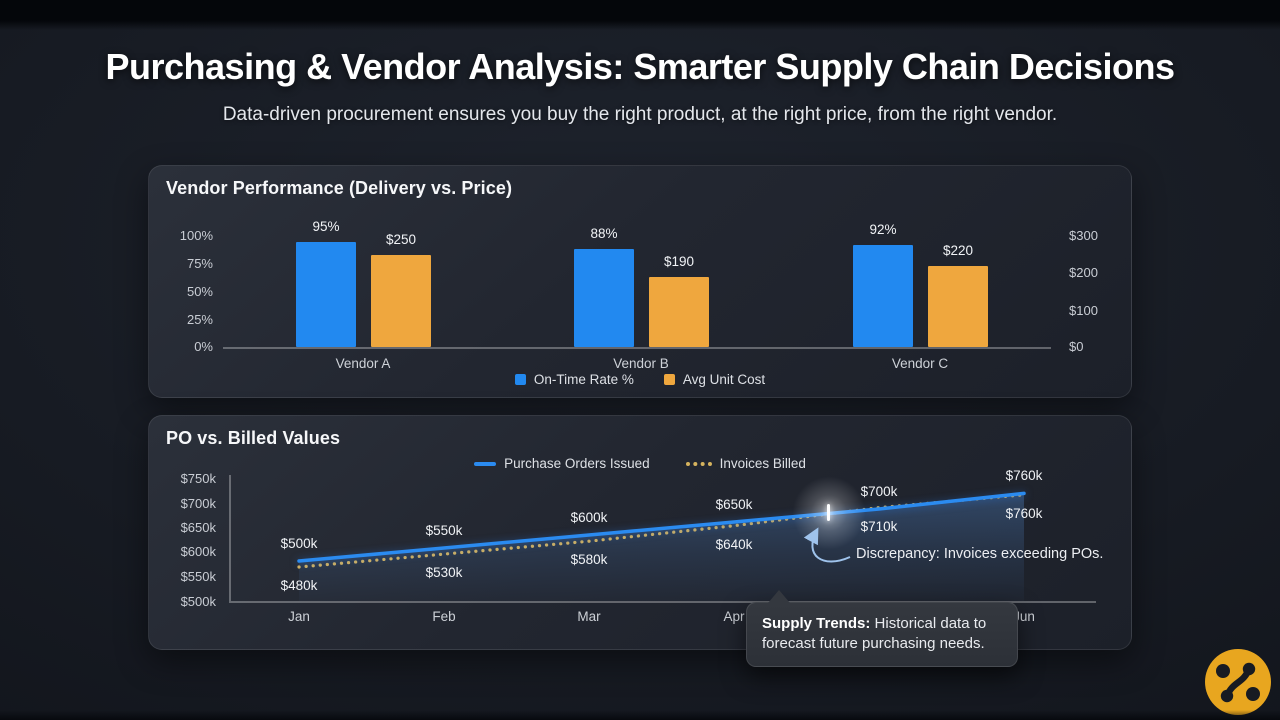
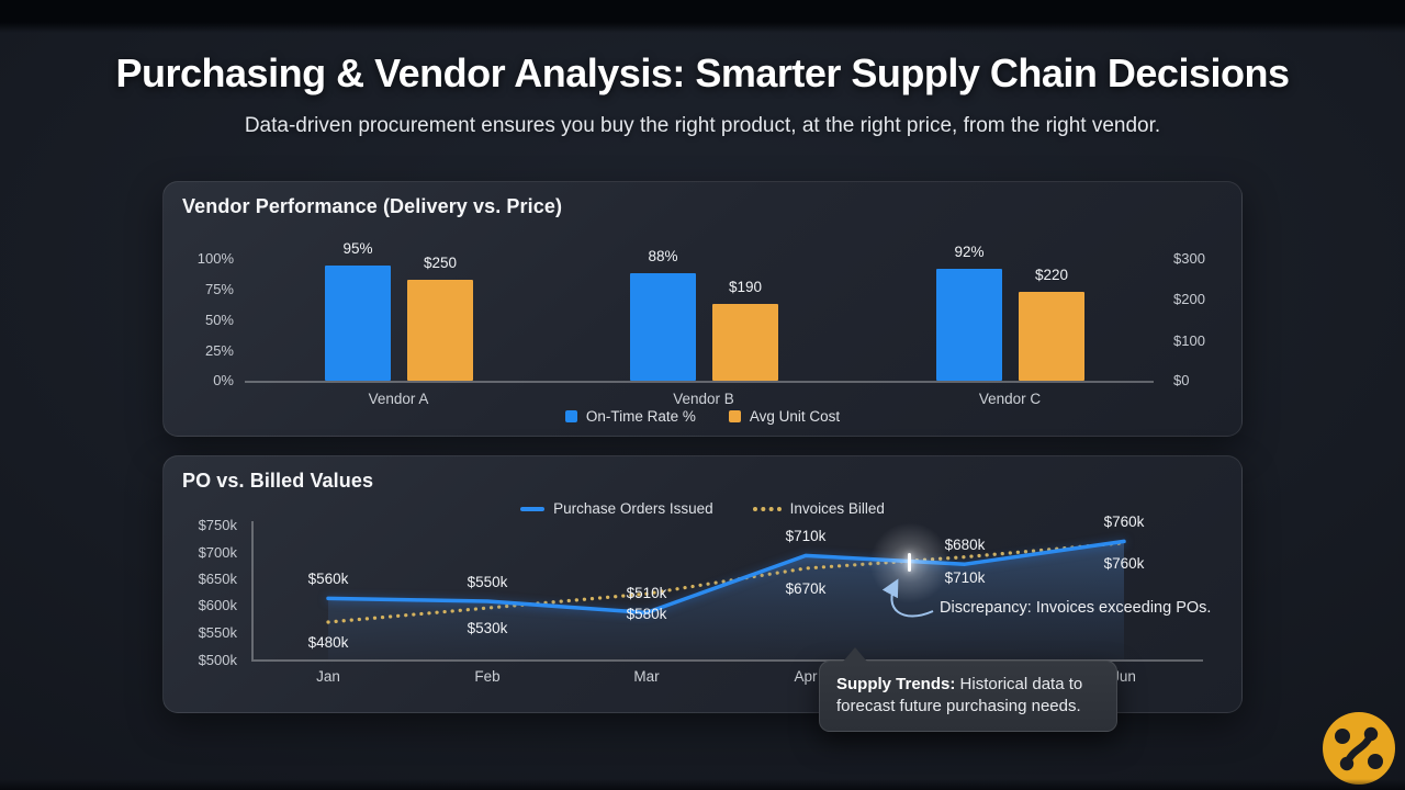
PO vs. Billed Values/Purchase Orders Issued/Jan: $500k -> $560k
PO vs. Billed Values/Purchase Orders Issued/Mar: $600k -> $510k
PO vs. Billed Values/Purchase Orders Issued/Apr: $650k -> $710k
PO vs. Billed Values/Invoices Billed/Apr: $640k -> $670k
PO vs. Billed Values/Purchase Orders Issued/May: $700k -> $680k
